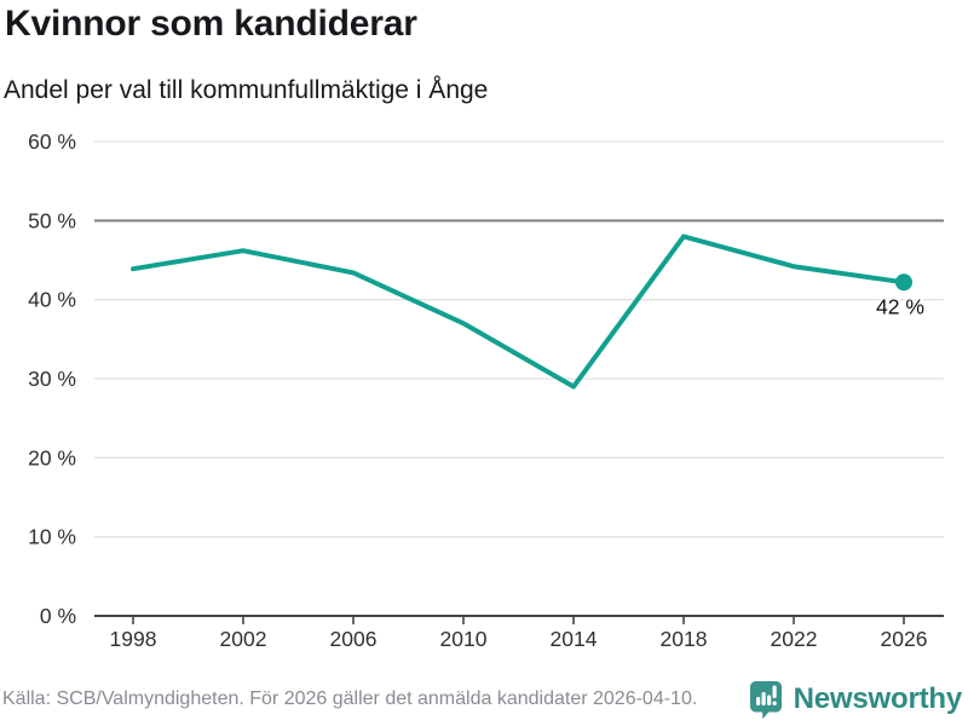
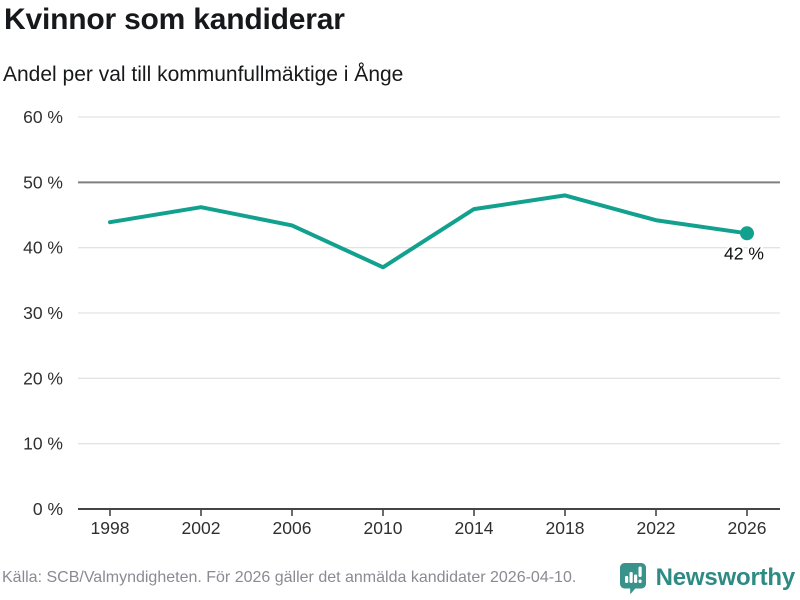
2014: 29% -> 46%
